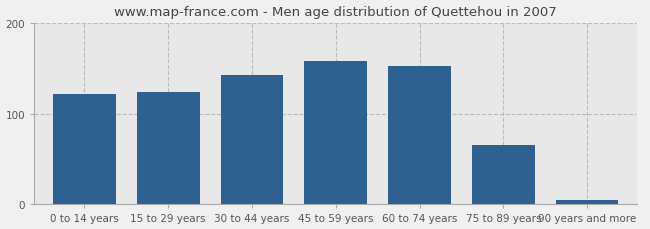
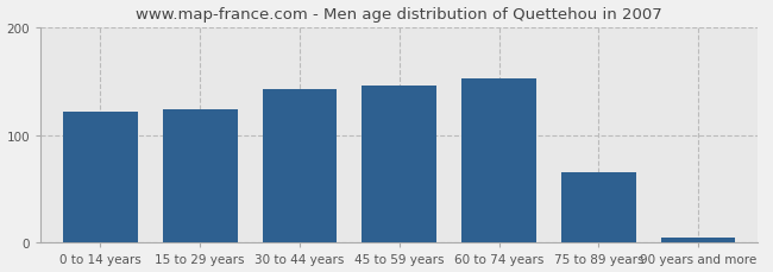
45 to 59 years: 158 -> 146
